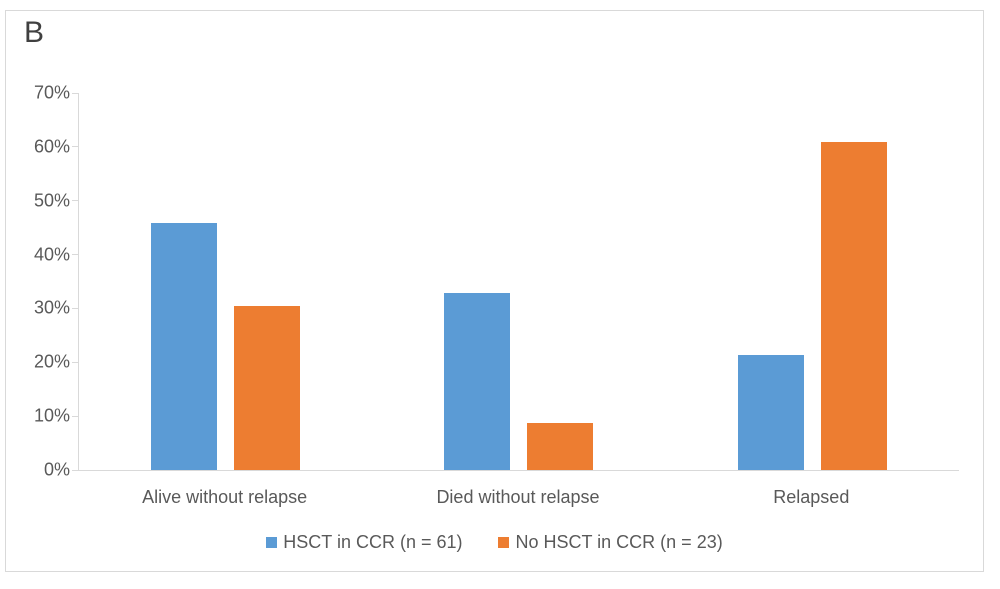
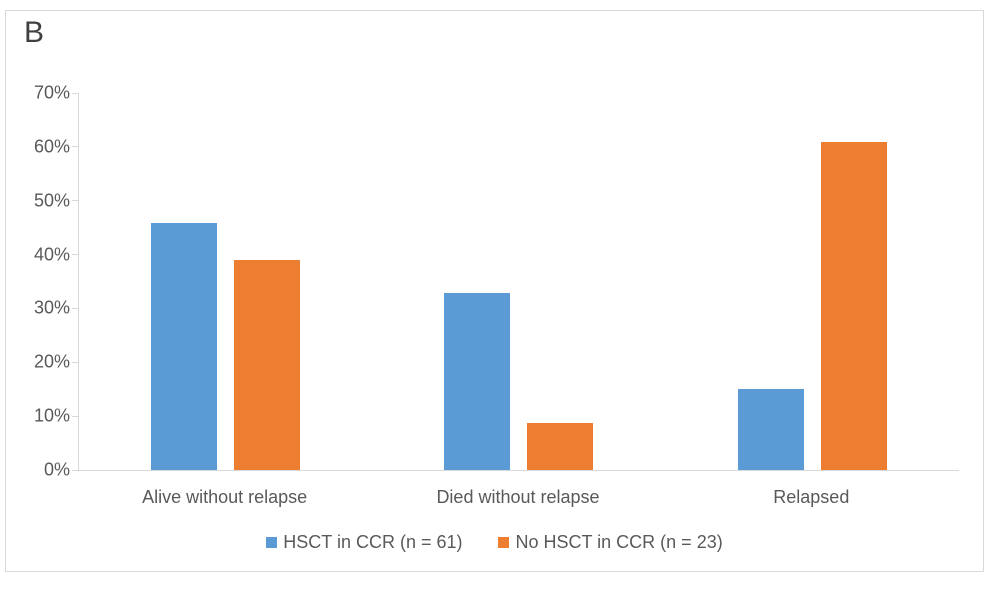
No HSCT in CCR (n = 23)/Alive without relapse: 30% -> 39%
HSCT in CCR (n = 61)/Relapsed: 21% -> 15%
